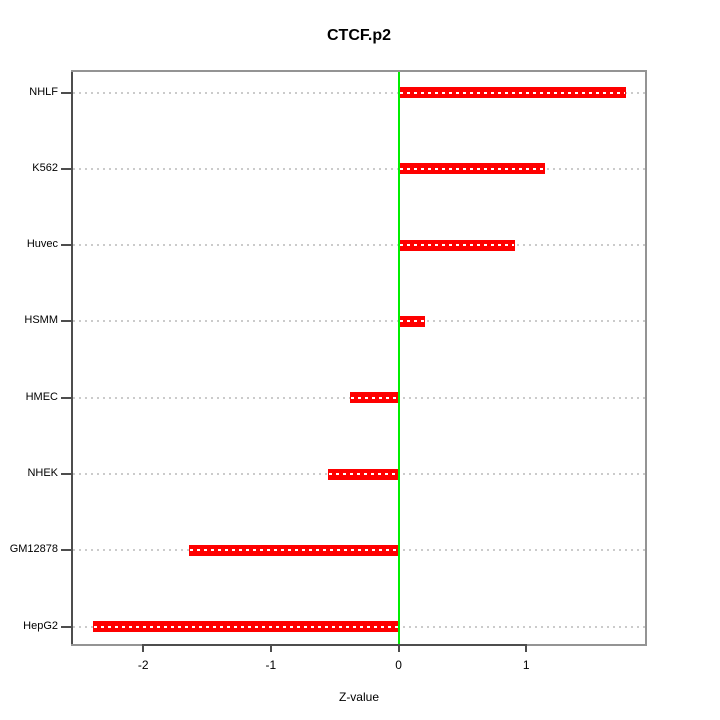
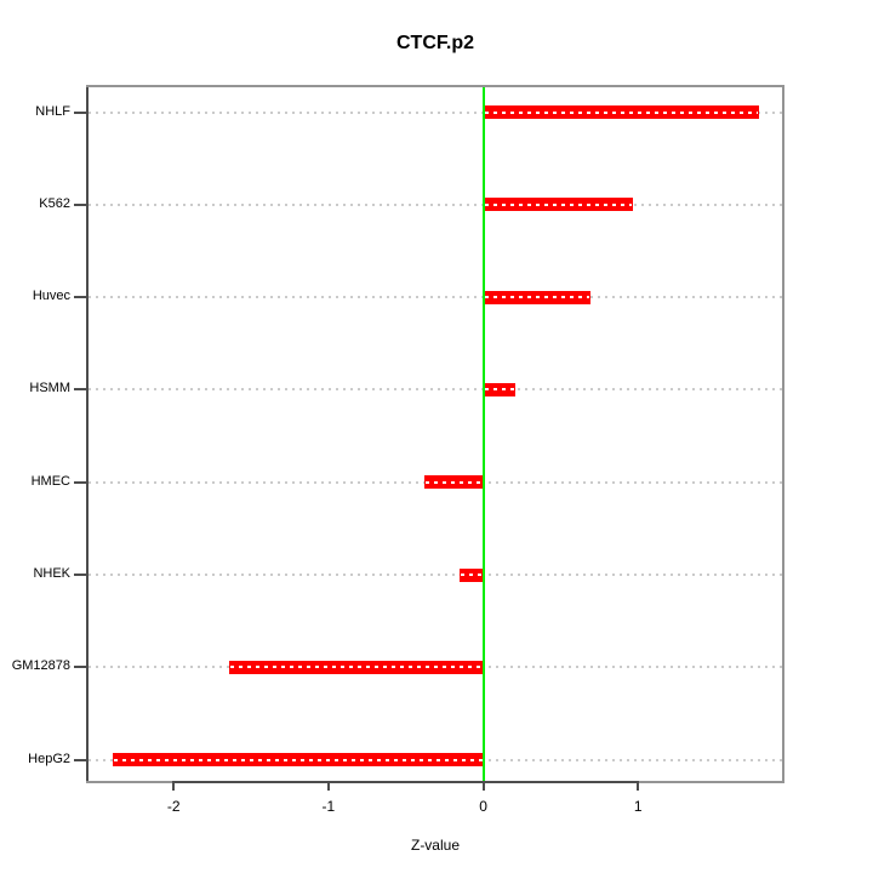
K562: 1.15 -> 0.97
Huvec: 0.91 -> 0.69
NHEK: -0.55 -> -0.15
